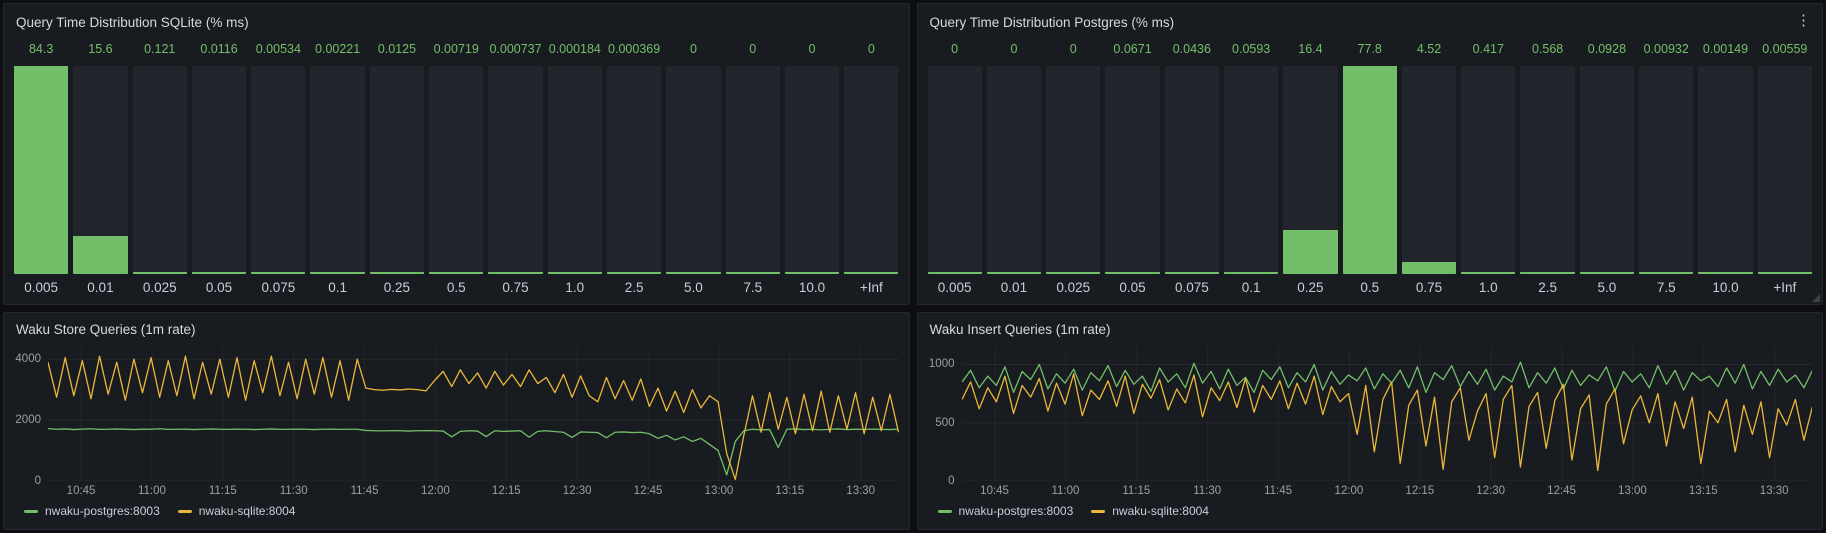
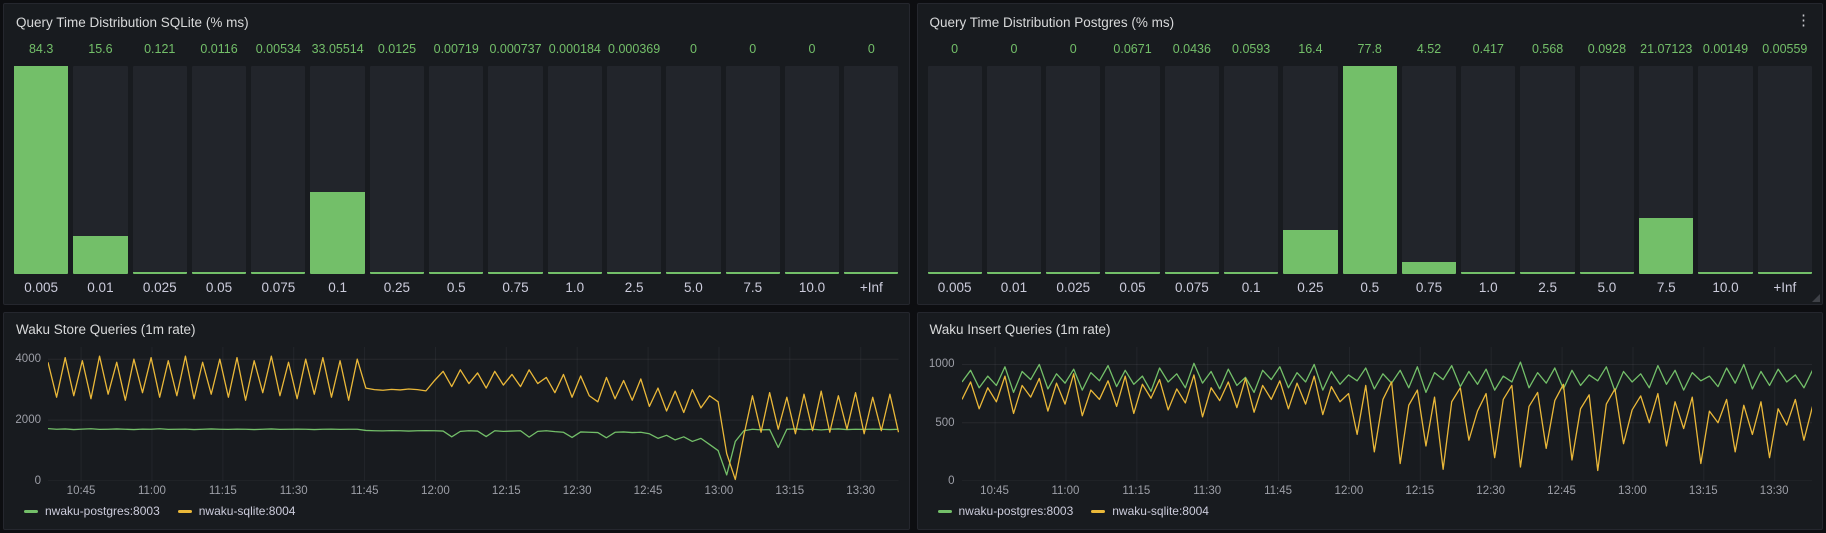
Query Time Distribution SQLite (% ms)/0.1: 0.00221 -> 33.05514
Query Time Distribution Postgres (% ms)/7.5: 0.00932 -> 21.07123
